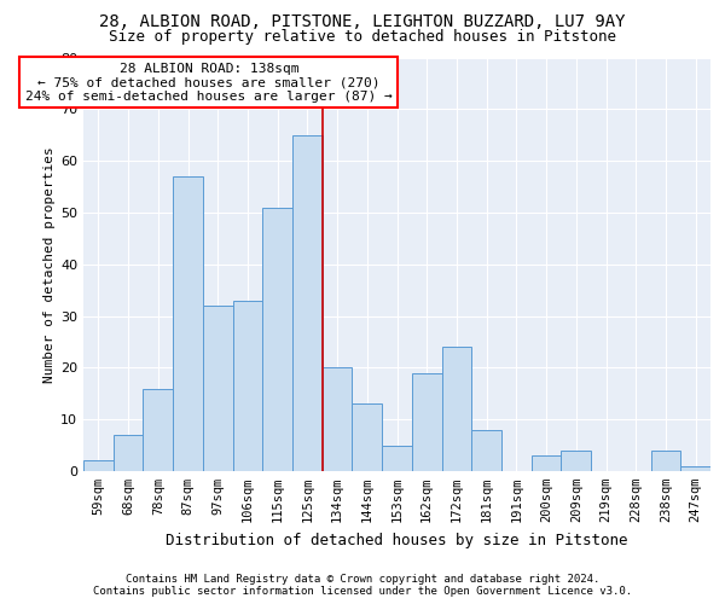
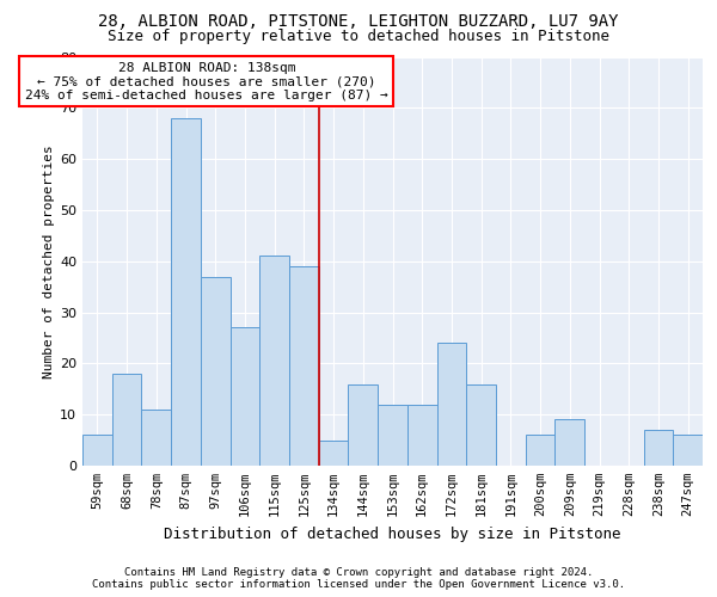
59sqm: 2 -> 6
68sqm: 7 -> 18
78sqm: 16 -> 11
87sqm: 57 -> 68
97sqm: 32 -> 37
106sqm: 33 -> 27
115sqm: 51 -> 41
125sqm: 65 -> 39
134sqm: 20 -> 5
144sqm: 13 -> 16
153sqm: 5 -> 12
162sqm: 19 -> 12
181sqm: 8 -> 16
200sqm: 3 -> 6
209sqm: 4 -> 9
238sqm: 4 -> 7
247sqm: 1 -> 6
